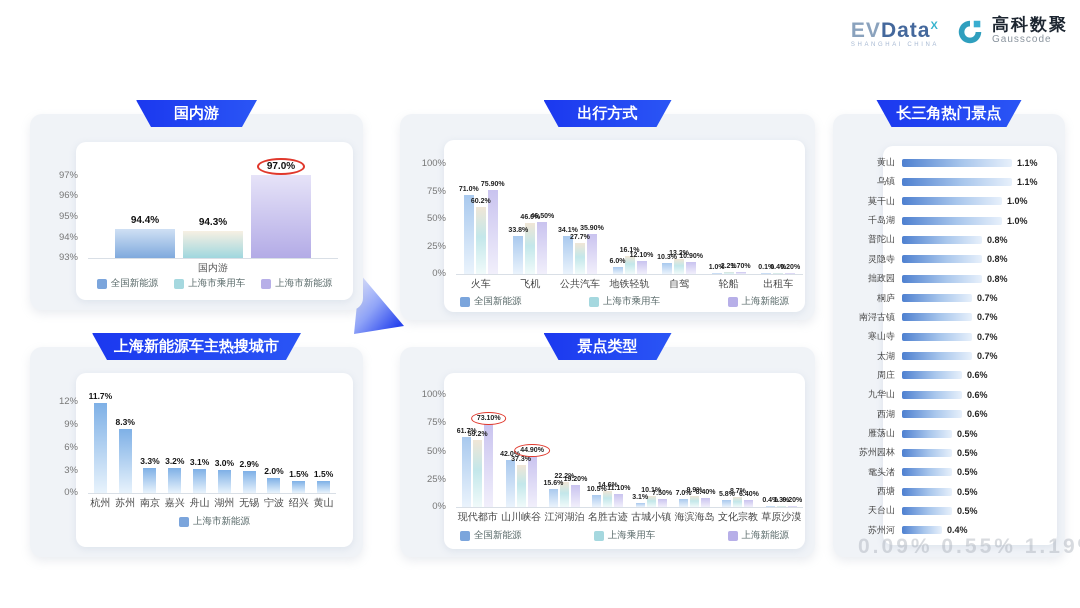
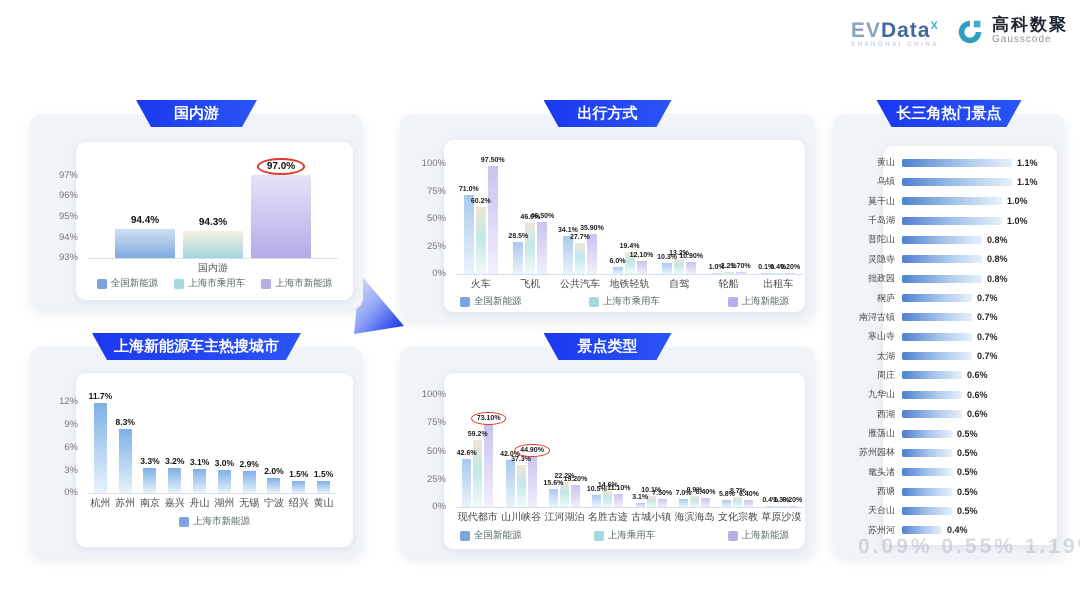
出行方式/上海新能源/火车: 75.90% -> 97.50%
出行方式/全国新能源/飞机: 33.8% -> 28.5%
出行方式/上海市乘用车/地铁轻轨: 16.1% -> 19.4%
景点类型/全国新能源/现代都市: 61.7% -> 42.6%
